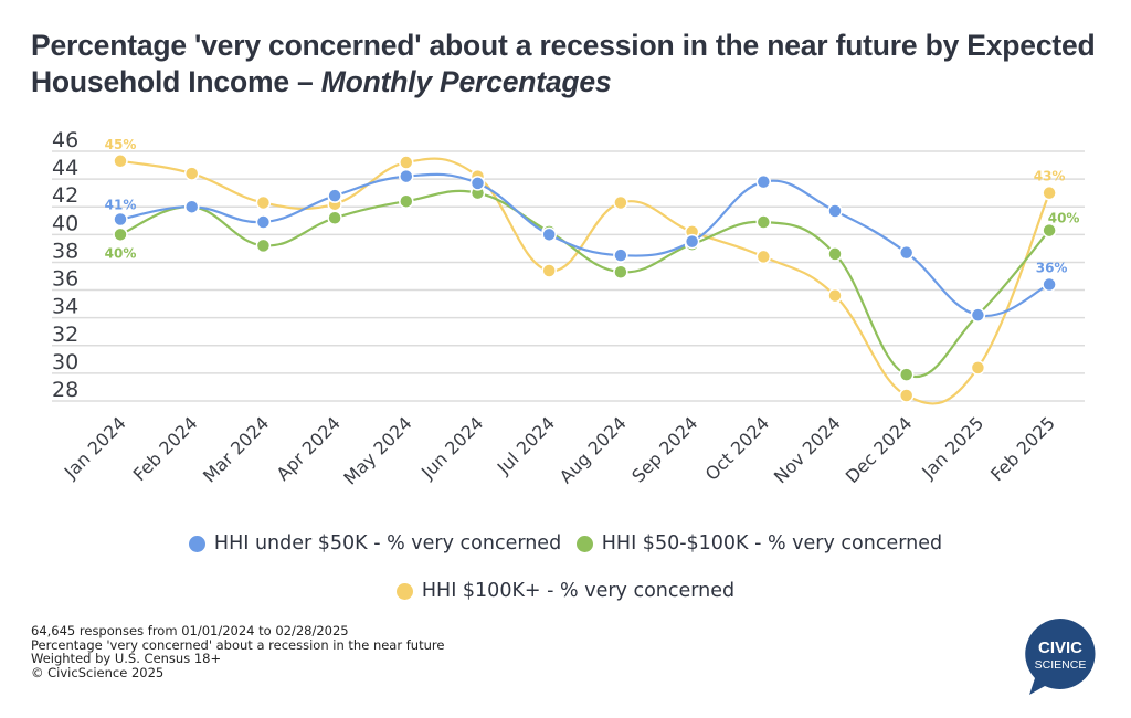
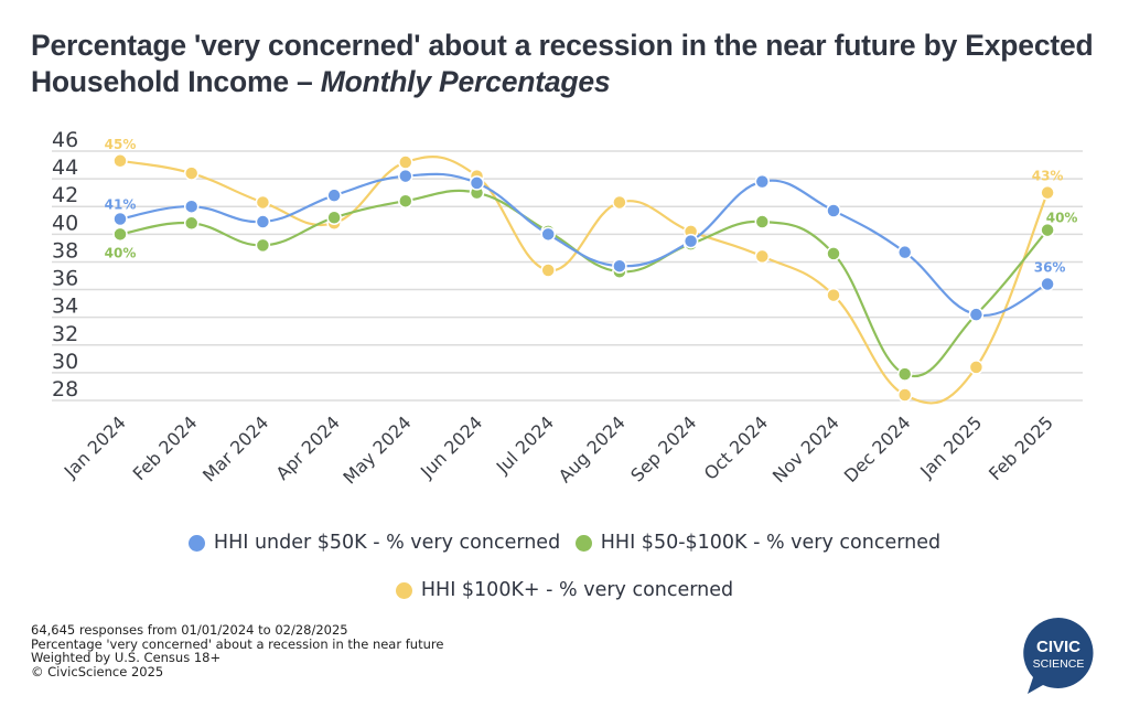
HHI $50-$100K - % very concerned/Feb 2024: 42.0 -> 40.8
HHI $100K+ - % very concerned/Apr 2024: 42.2 -> 40.8
HHI under $50K - % very concerned/Aug 2024: 38.5 -> 37.7
